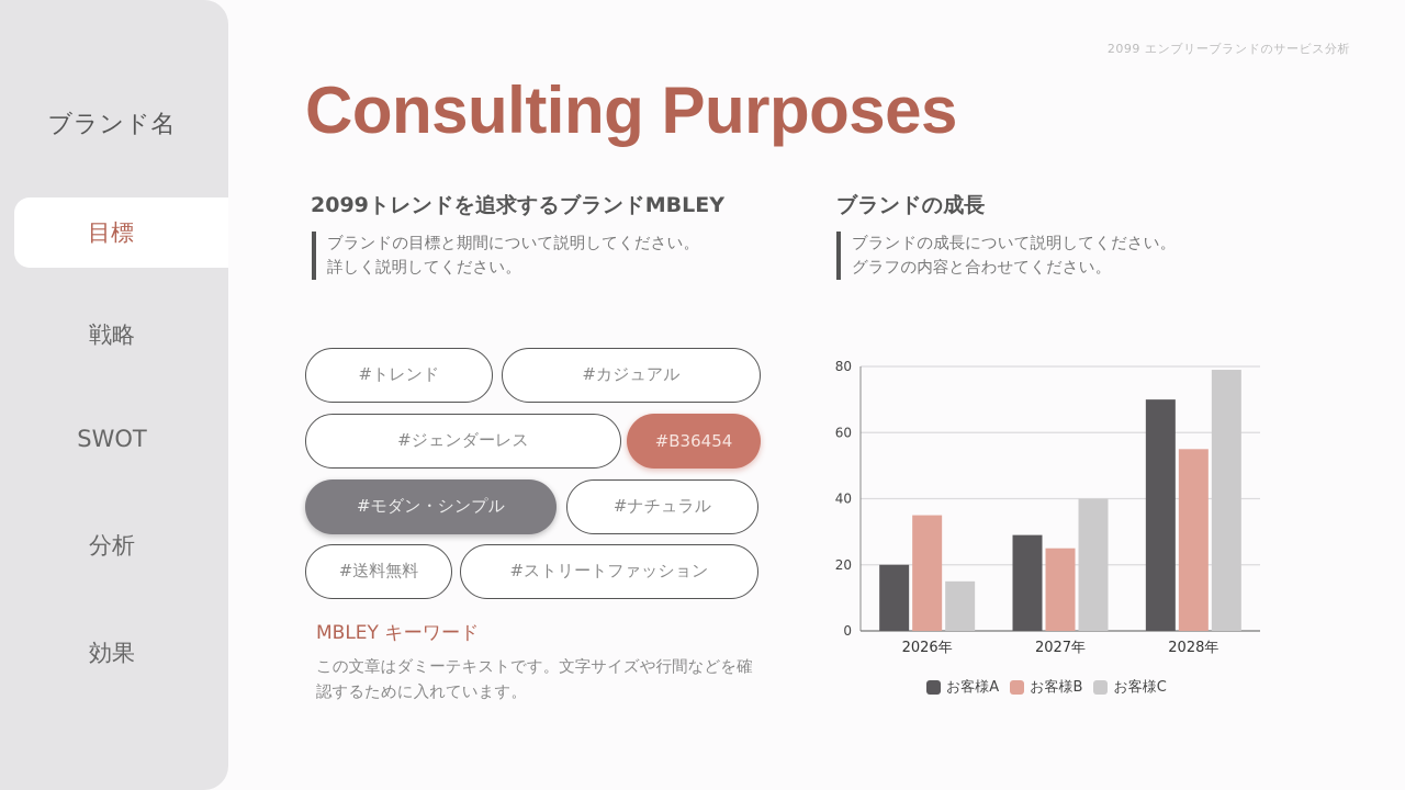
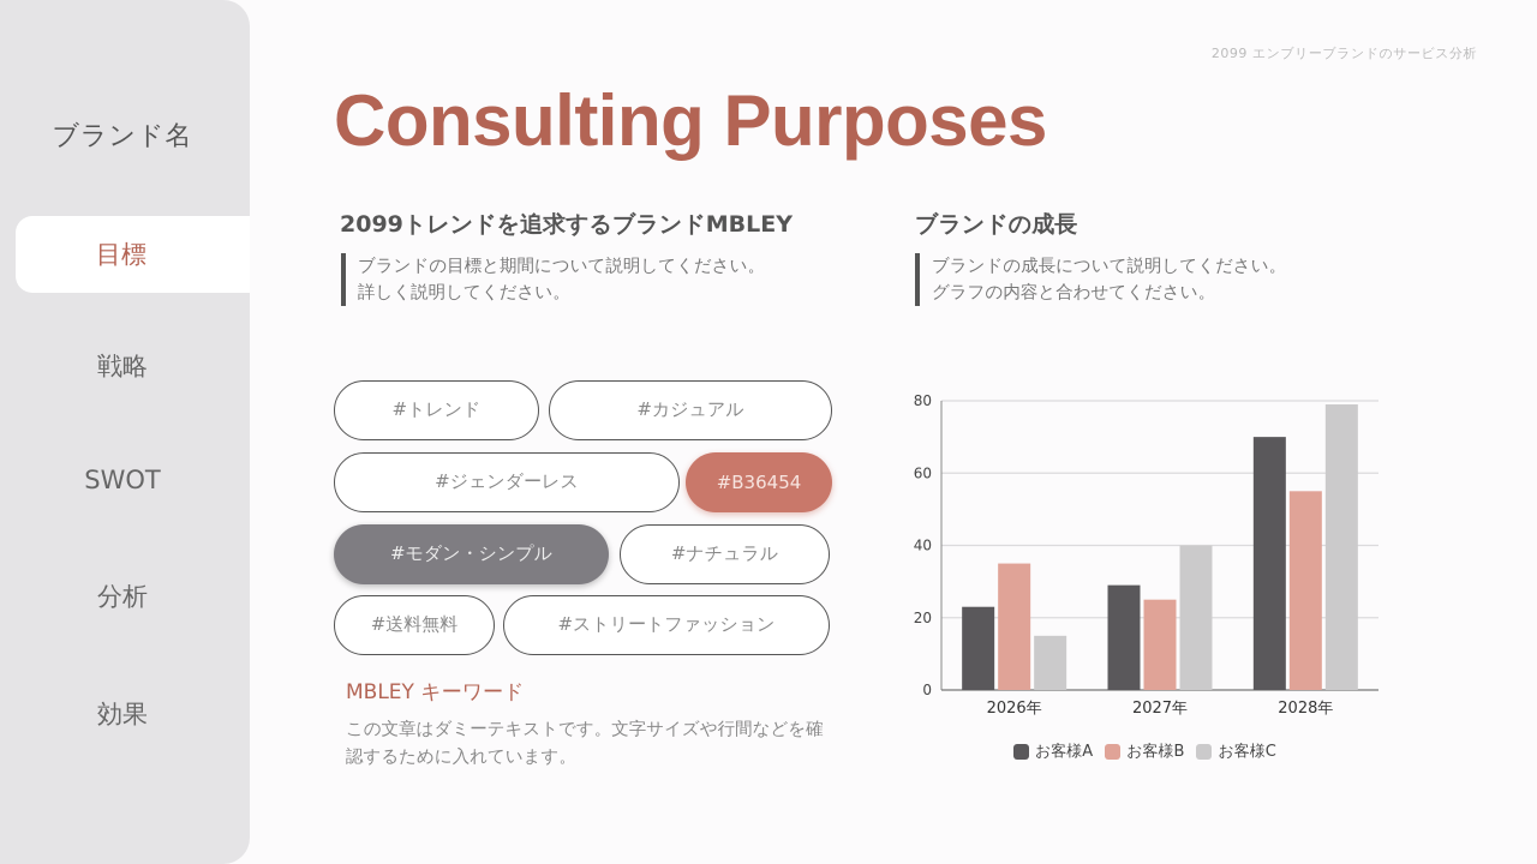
お客様A/2026年: 20 -> 23
